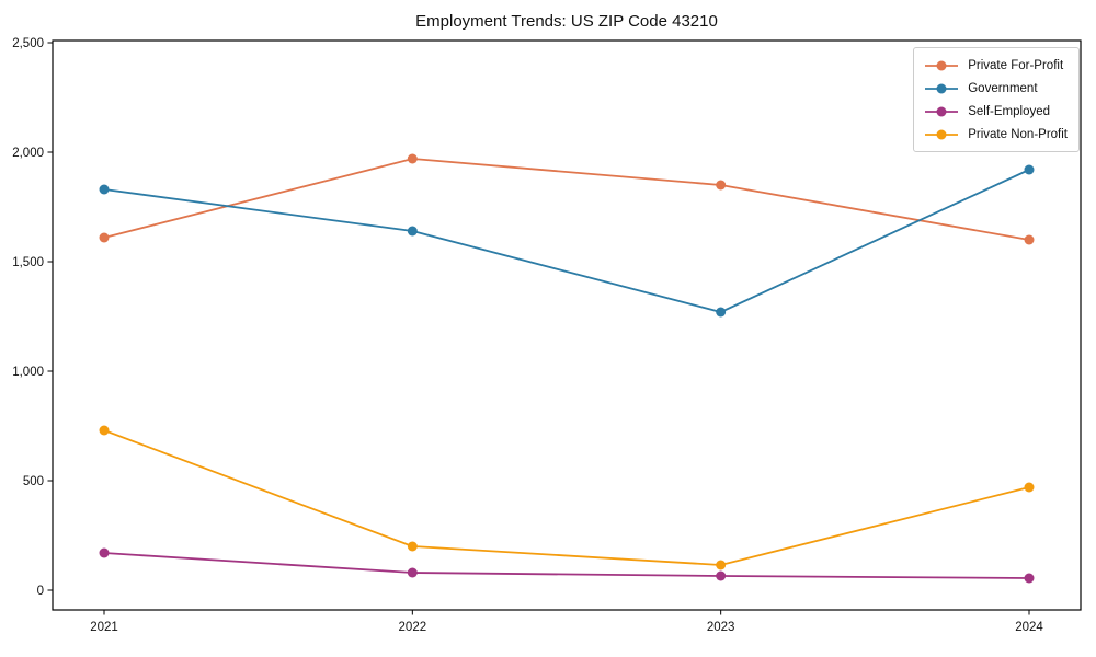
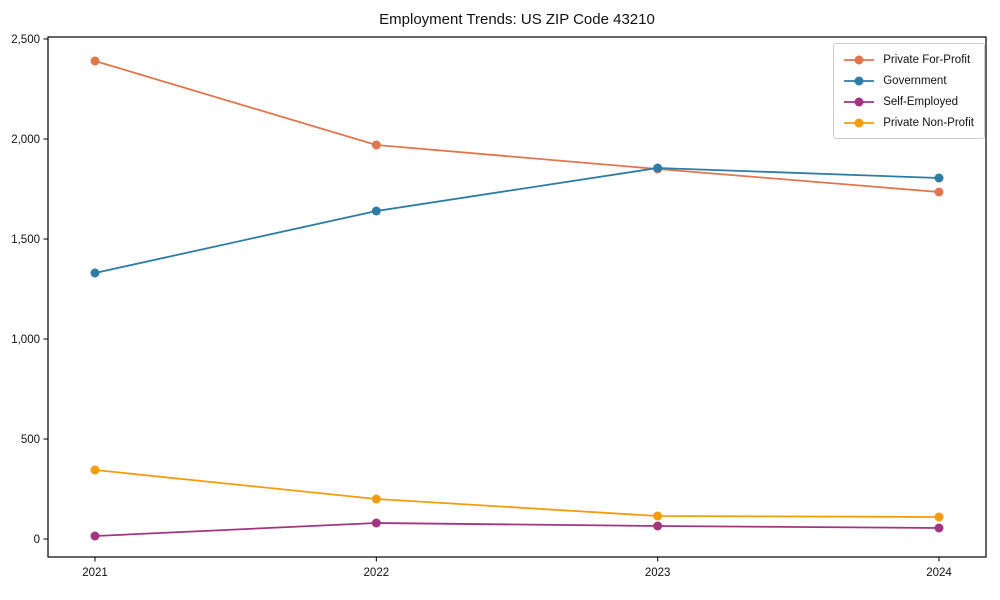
Private For-Profit/2021: 1610 -> 2390
Government/2021: 1830 -> 1330
Self-Employed/2021: 170 -> 20
Private Non-Profit/2021: 730 -> 340
Government/2023: 1270 -> 1860
Private For-Profit/2024: 1600 -> 1740
Government/2024: 1920 -> 1800
Private Non-Profit/2024: 470 -> 110
